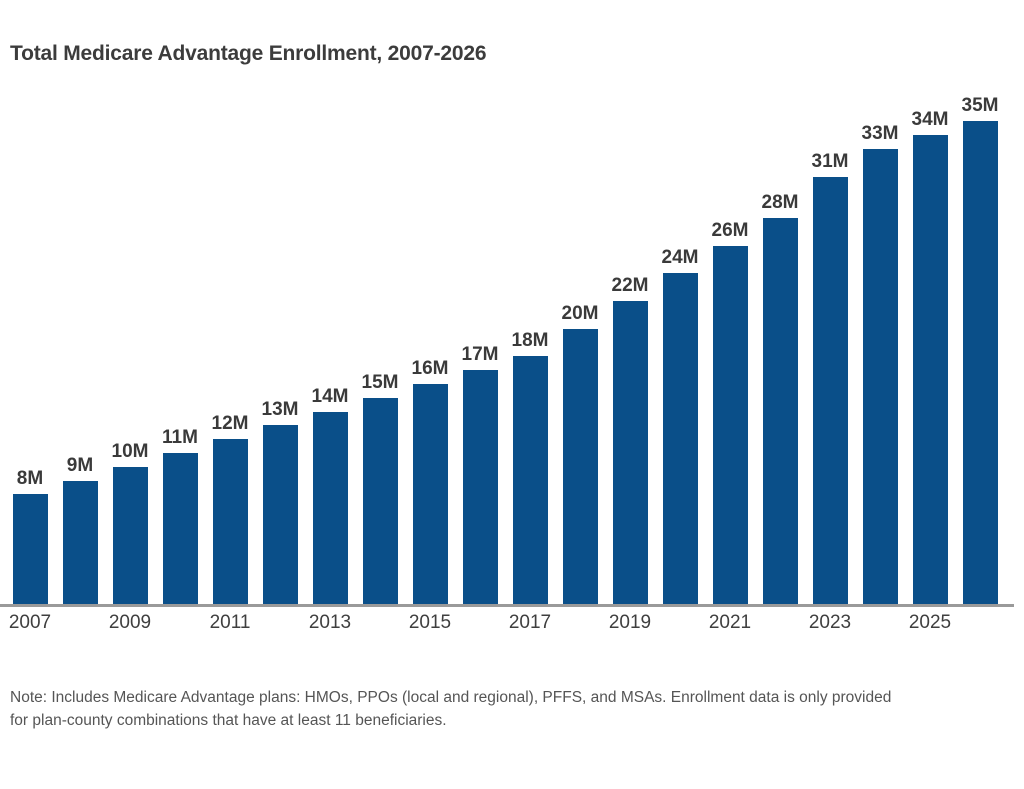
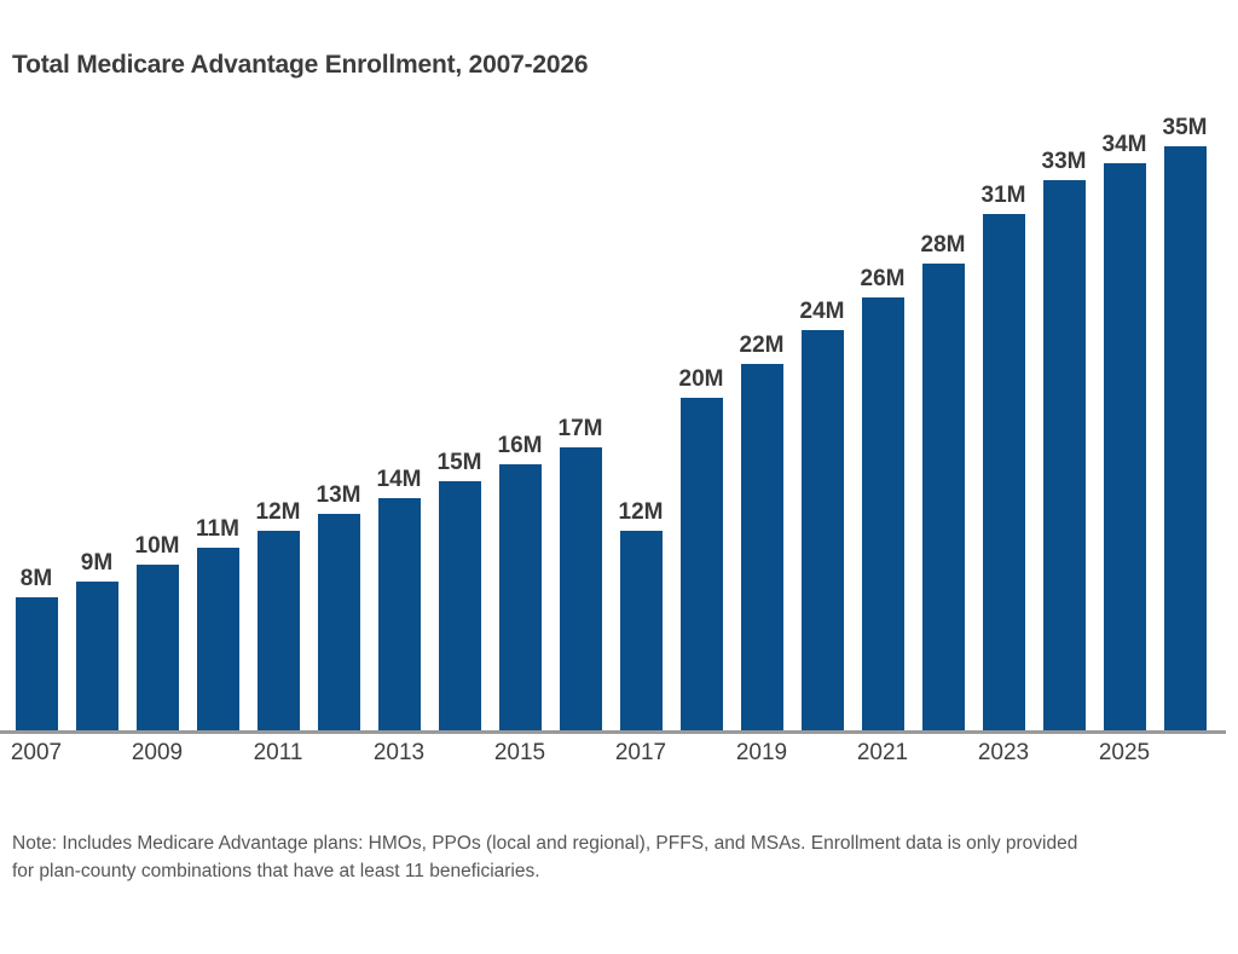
2017: 18M -> 12M
